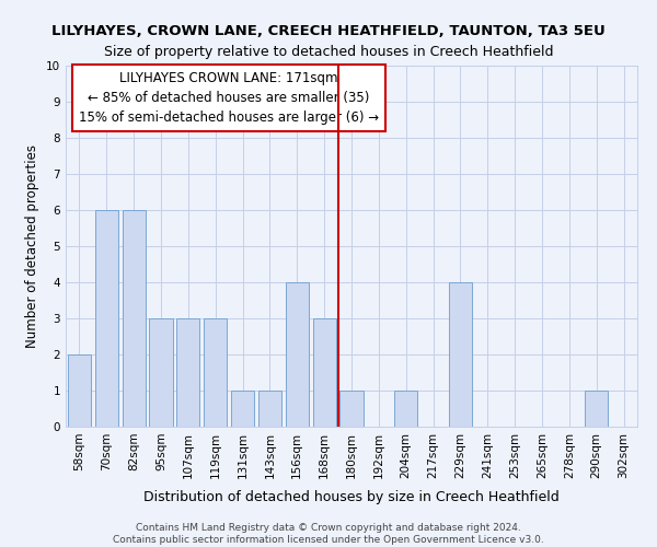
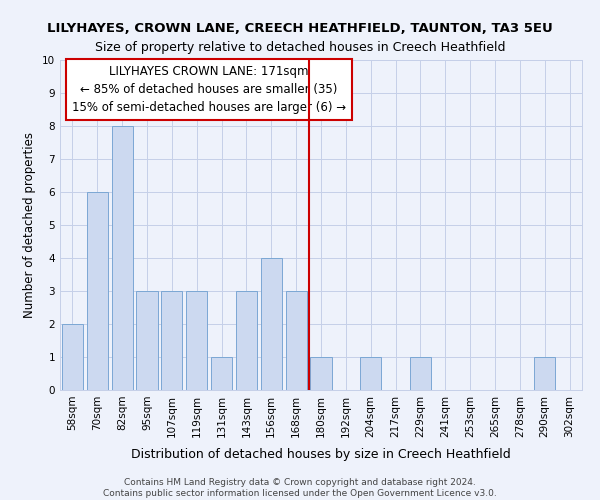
82sqm: 6 -> 8
143sqm: 1 -> 3
229sqm: 4 -> 1
